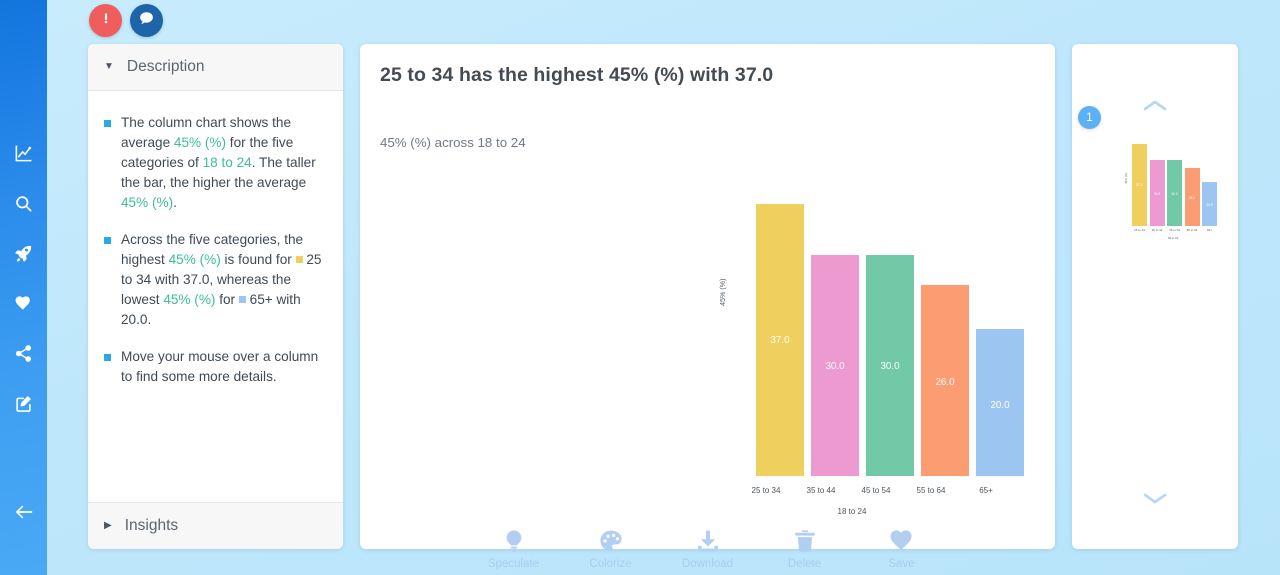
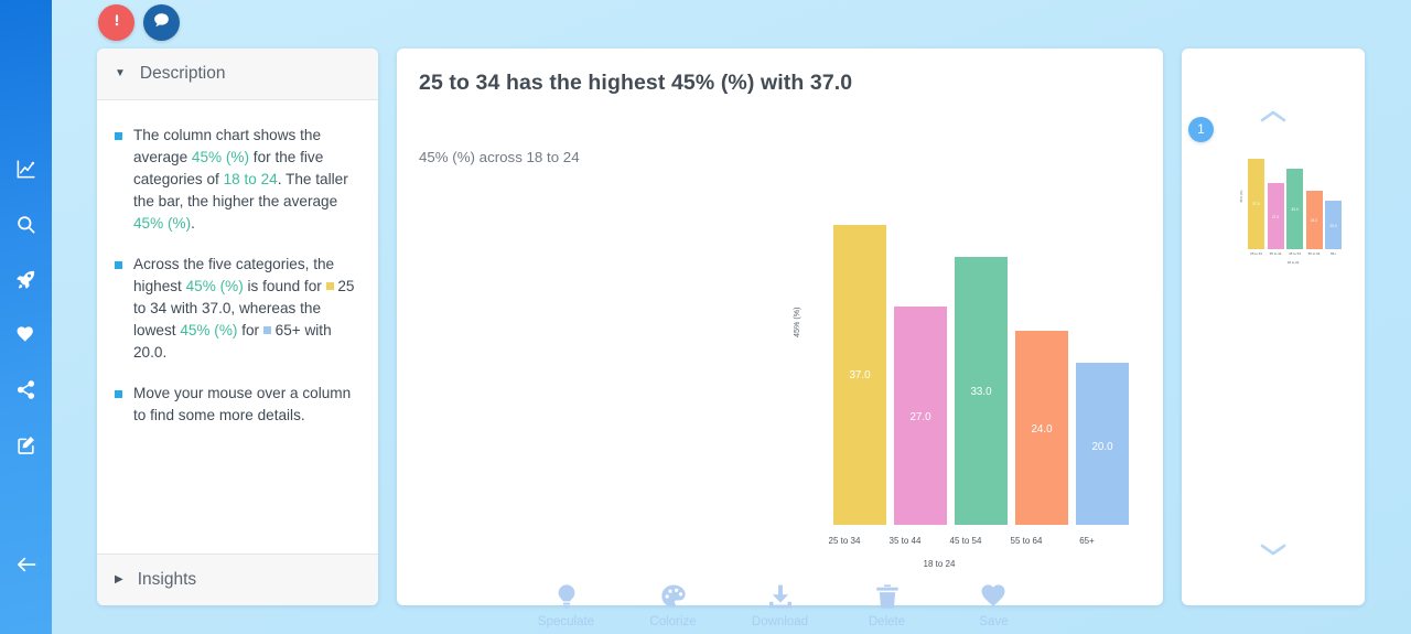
35 to 44: 30.0 -> 27.0
45 to 54: 30.0 -> 33.0
55 to 64: 26.0 -> 24.0
